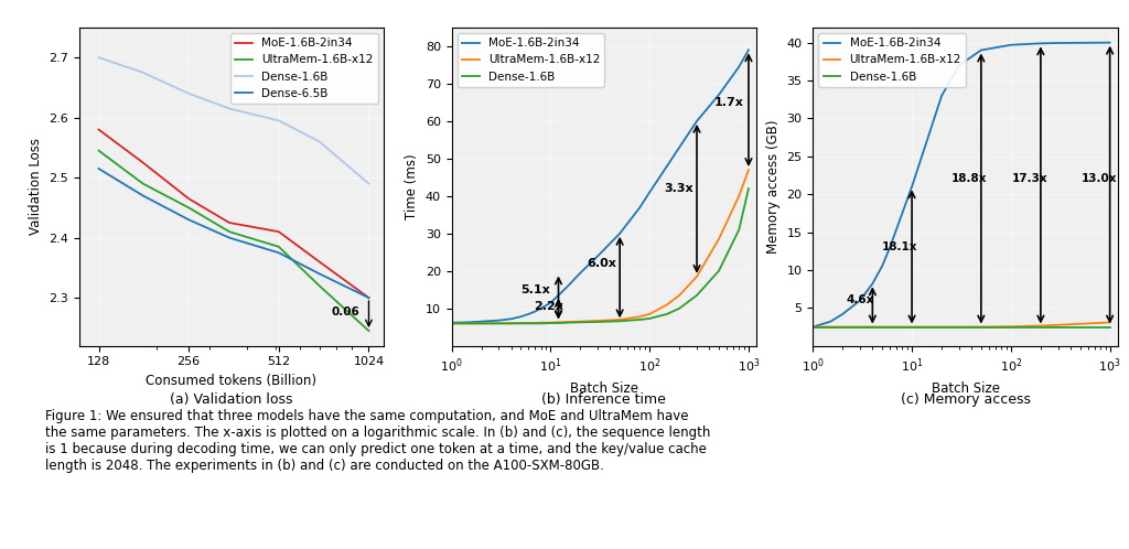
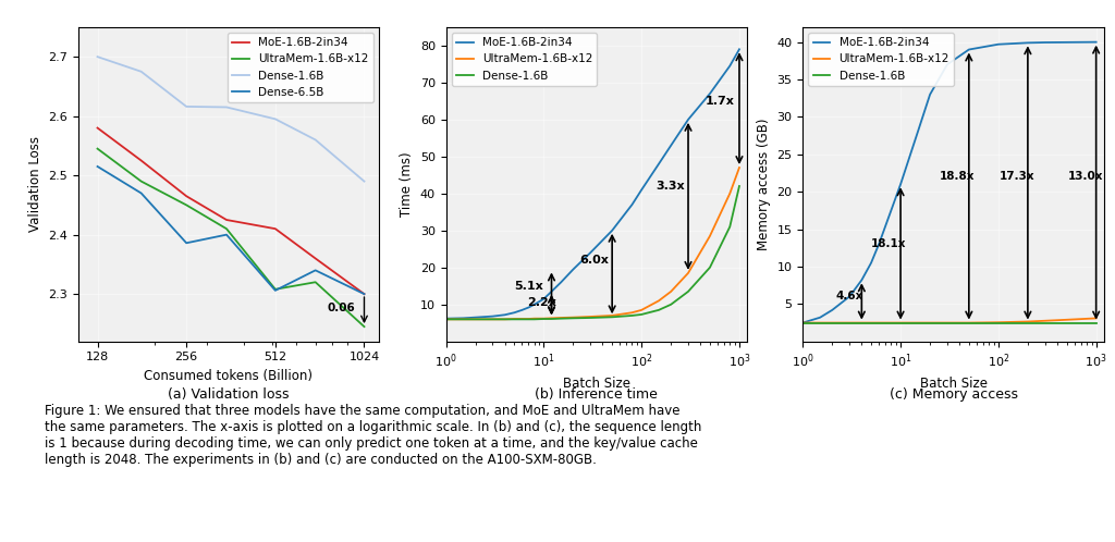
Dense-1.6B/256: 2.640 -> 2.616
Dense-6.5B/256: 2.430 -> 2.386
UltraMem-1.6B-x12/512: 2.385 -> 2.308
Dense-6.5B/512: 2.375 -> 2.306
